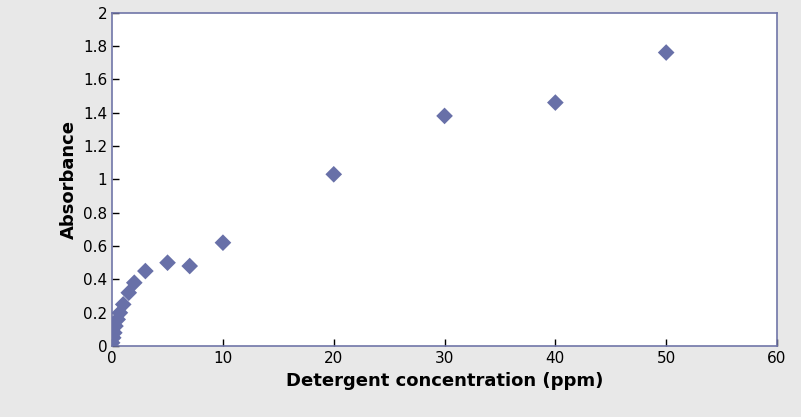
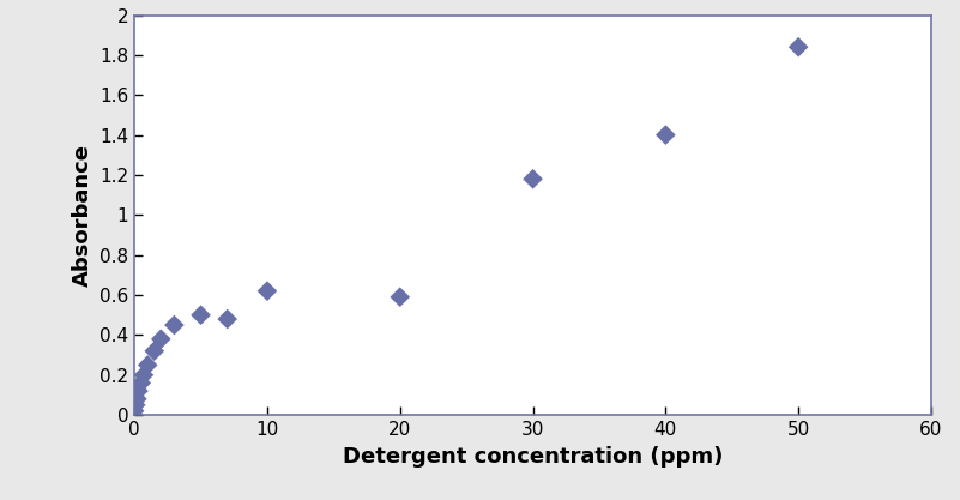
20: 1.03 -> 0.59
30: 1.38 -> 1.18
40: 1.46 -> 1.40
50: 1.76 -> 1.84
